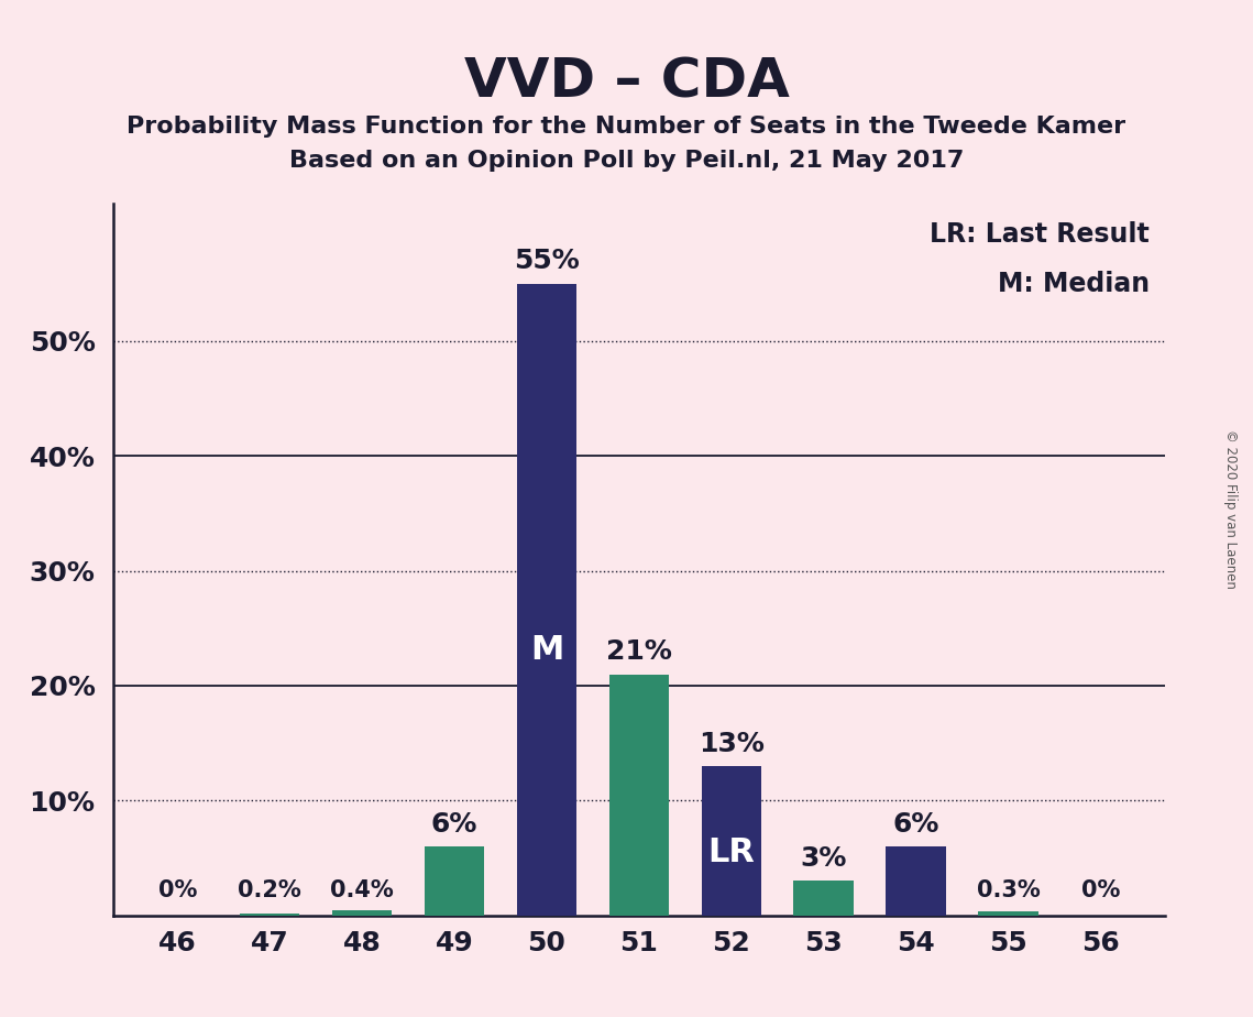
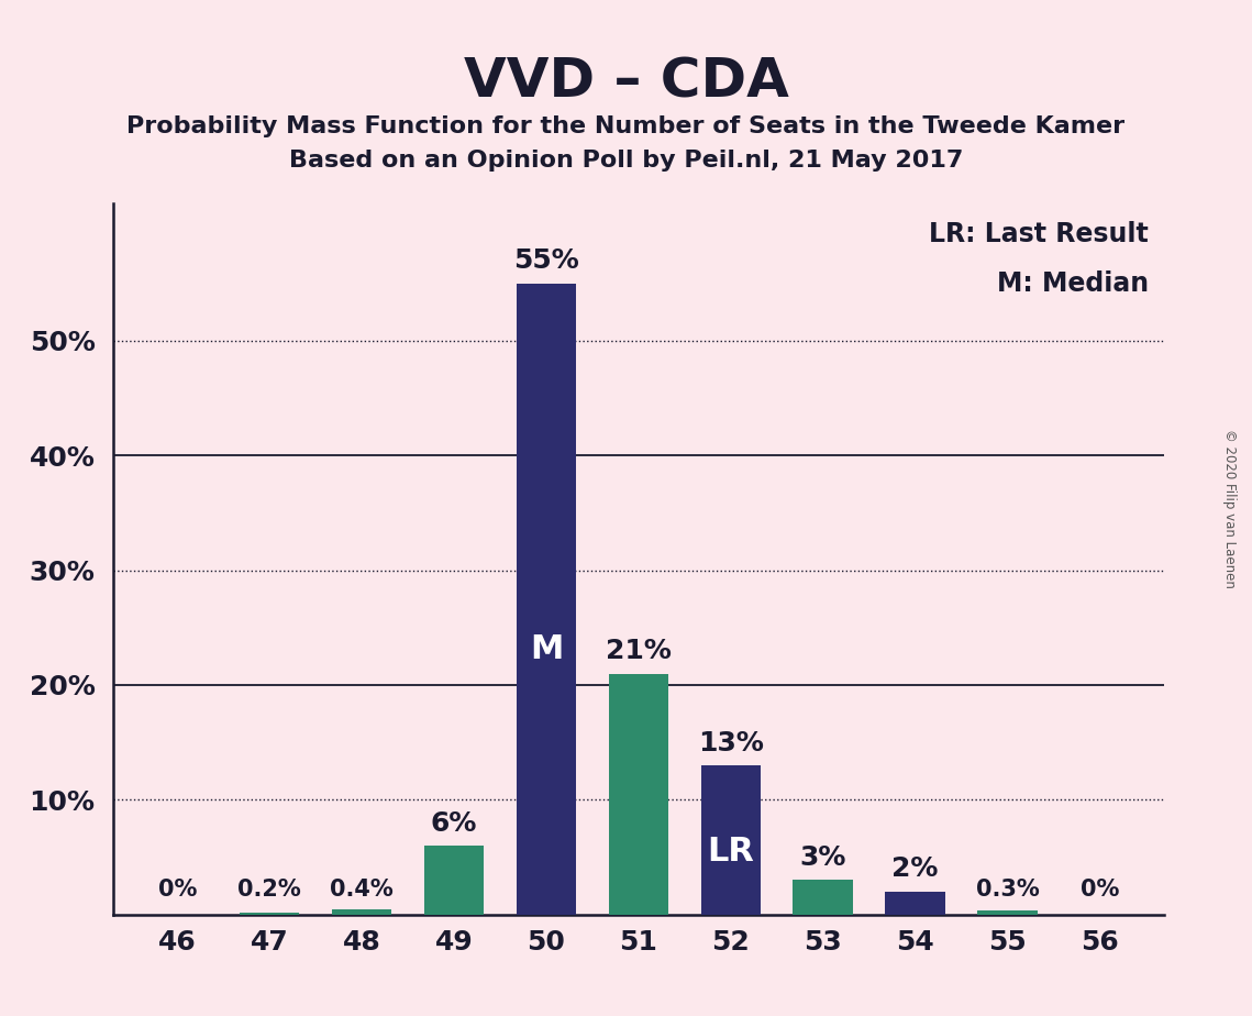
54: 6% -> 2%
